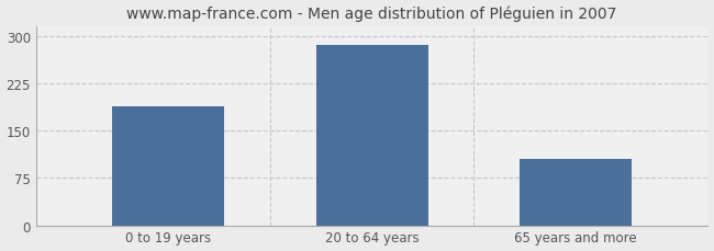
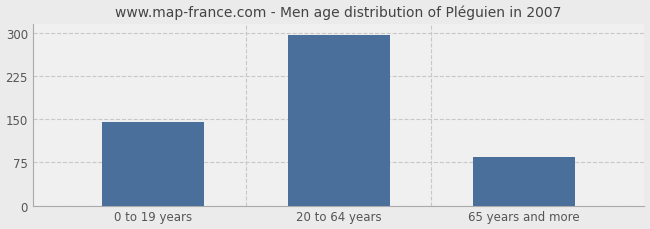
0 to 19 years: 188 -> 145
20 to 64 years: 286 -> 297
65 years and more: 106 -> 85
